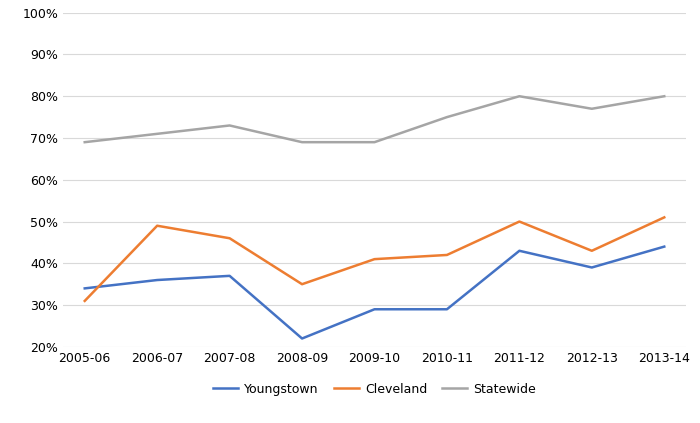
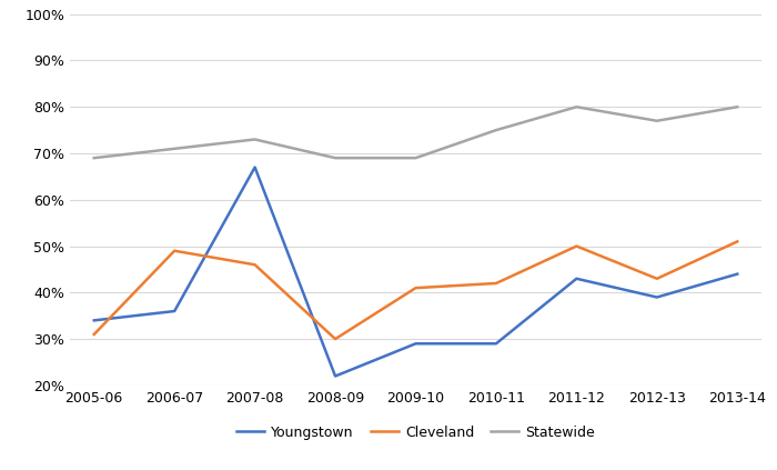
Youngstown/2007-08: 37% -> 67%
Cleveland/2008-09: 35% -> 30%
